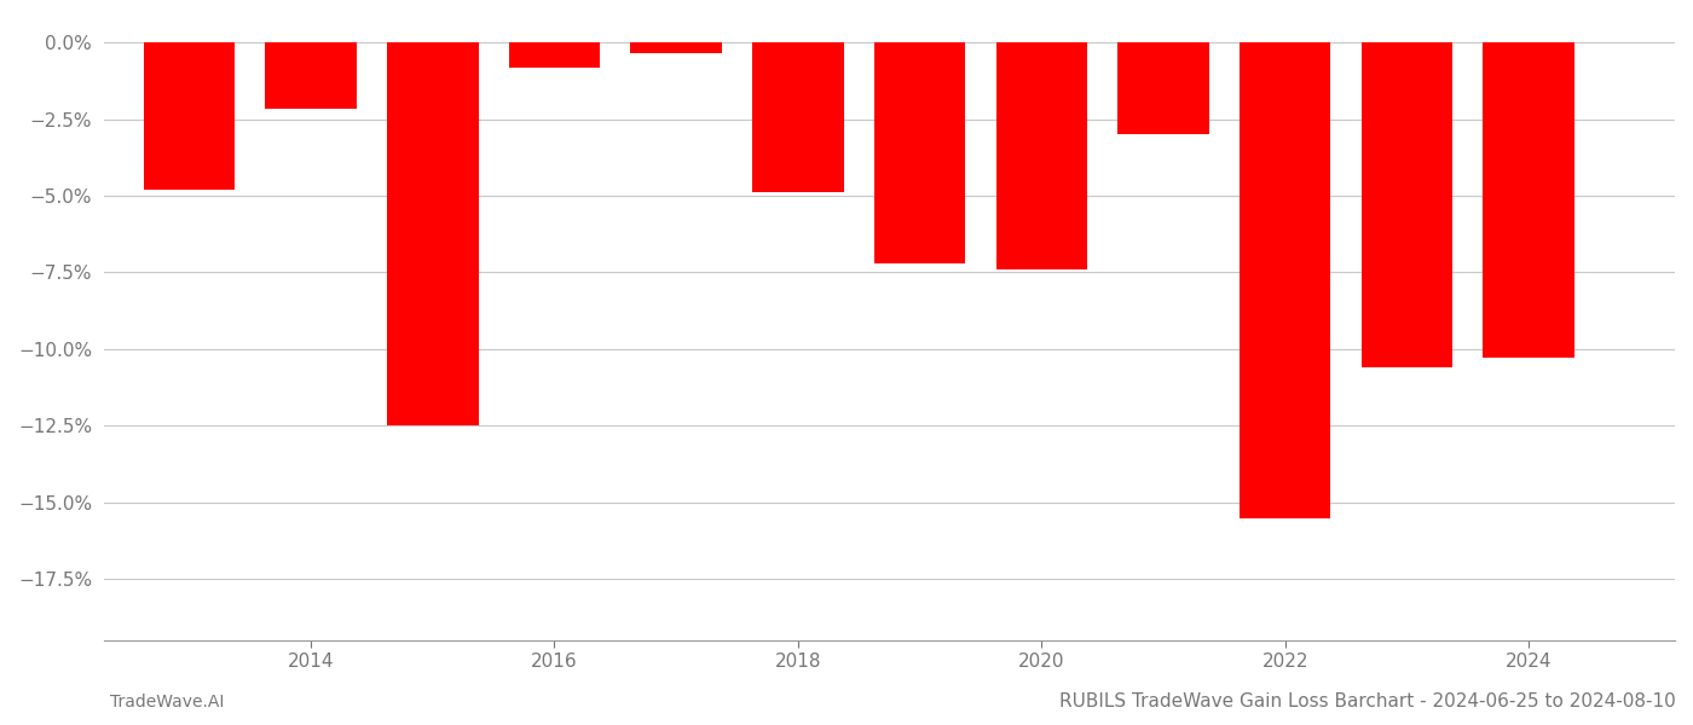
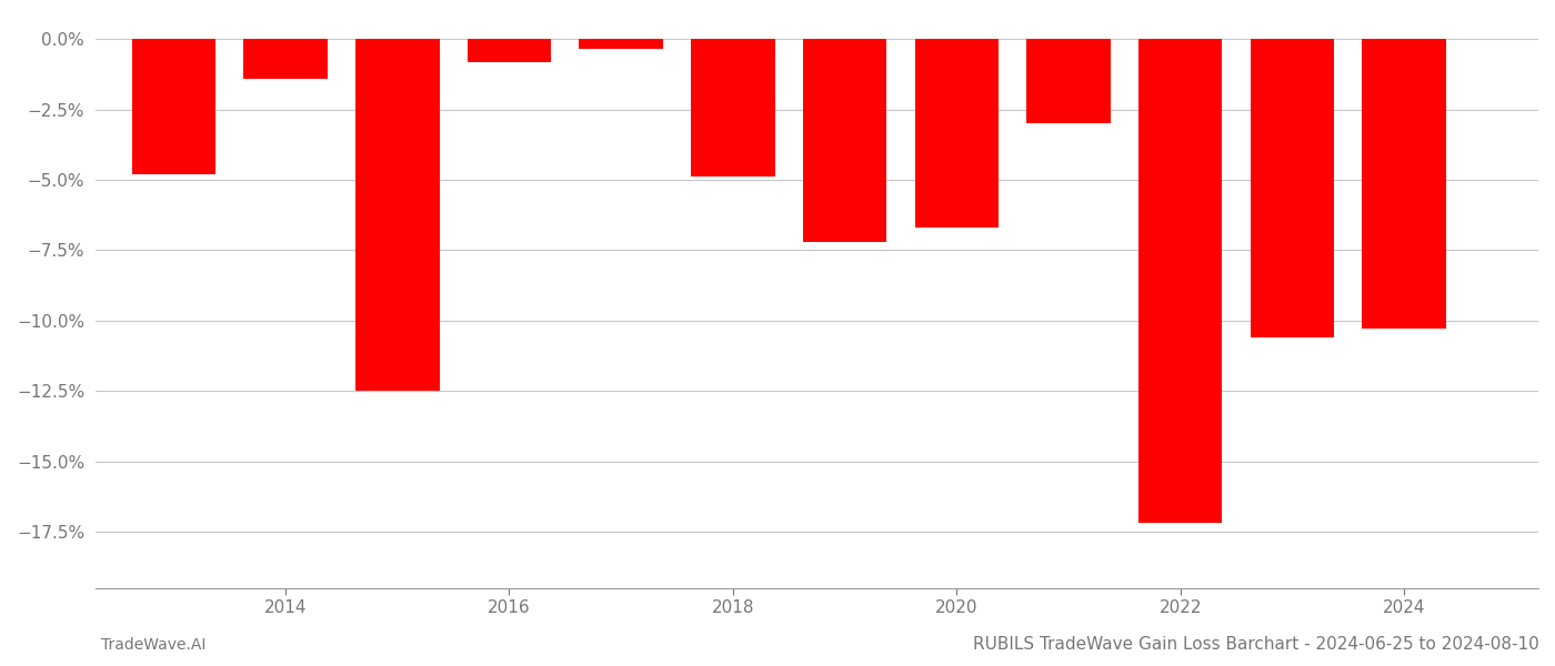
2014: -2.15% -> -1.40%
2020: -7.40% -> -6.70%
2022: -15.55% -> -17.20%
